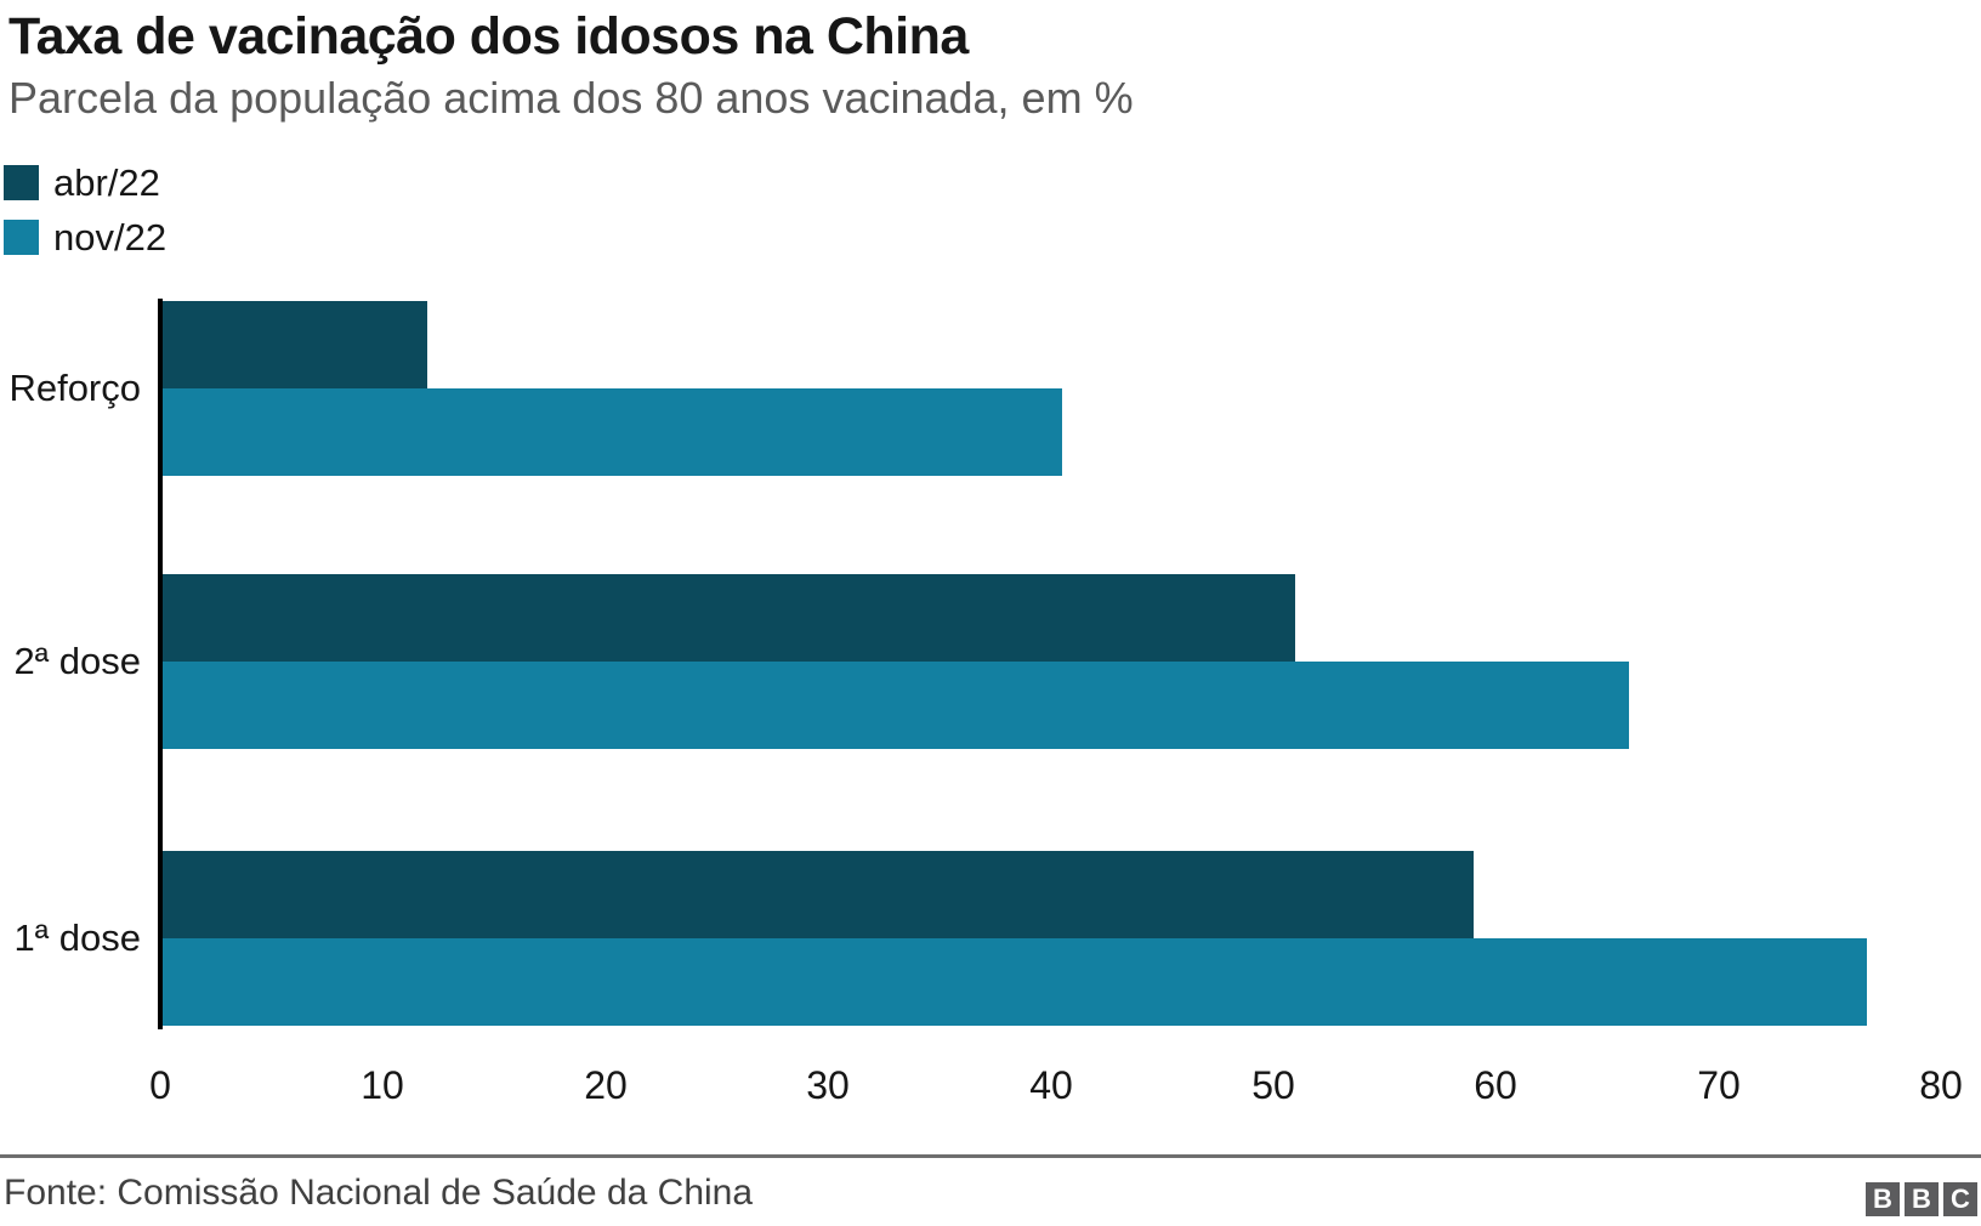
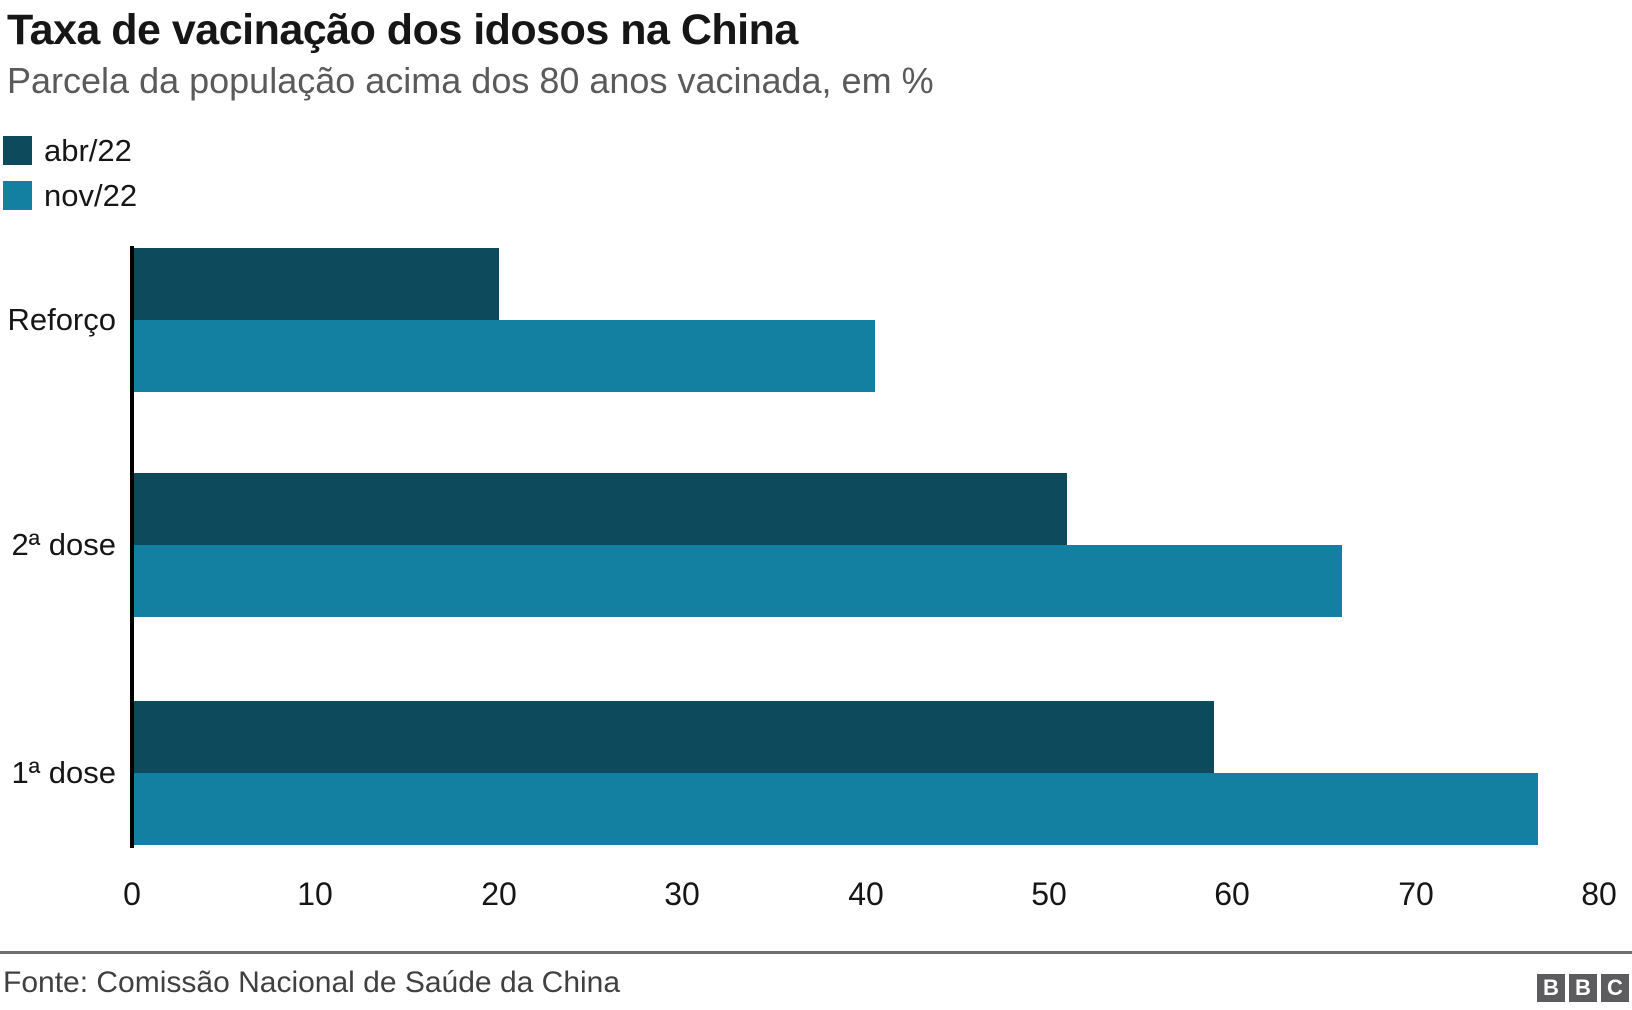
abr/22/Reforço: 12 -> 20
